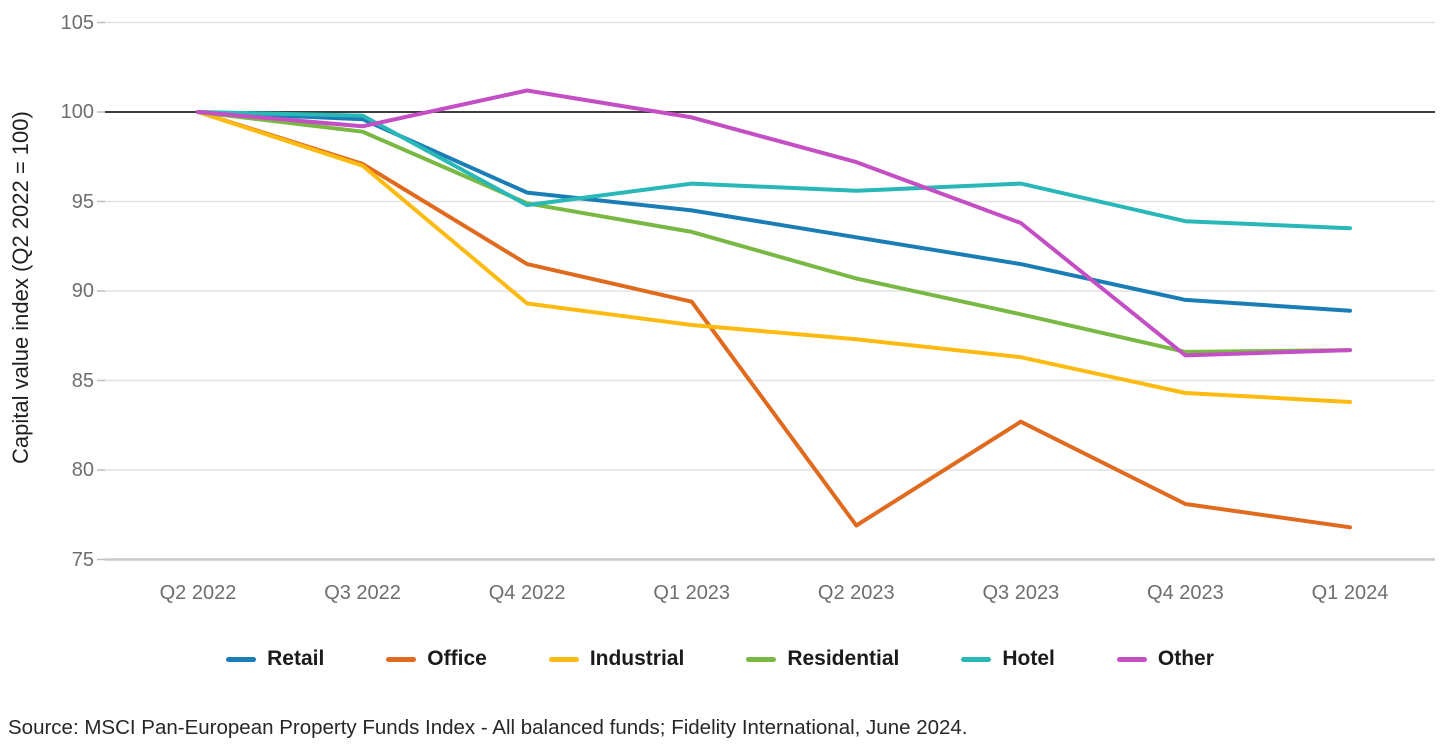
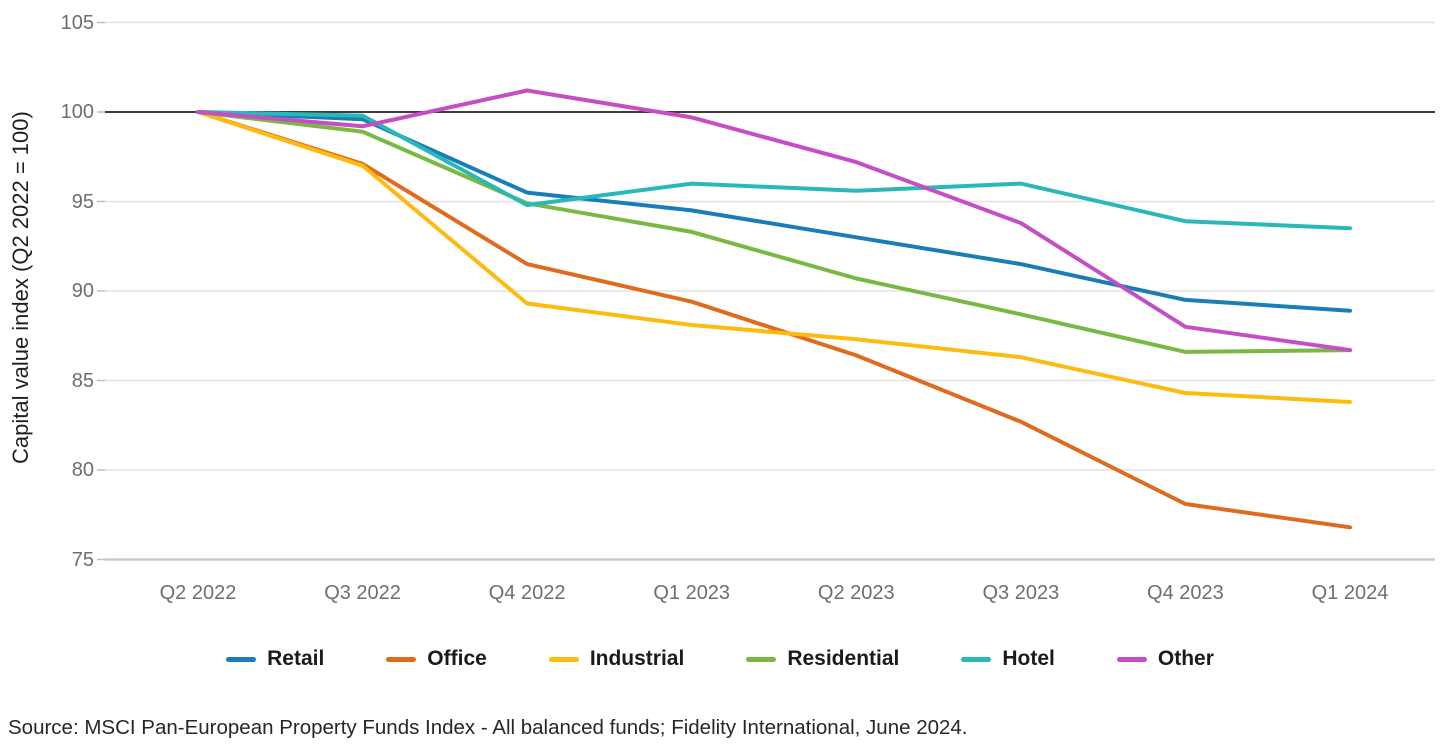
Office/Q2 2023: 76.9 -> 86.4
Other/Q4 2023: 86.4 -> 88.0
